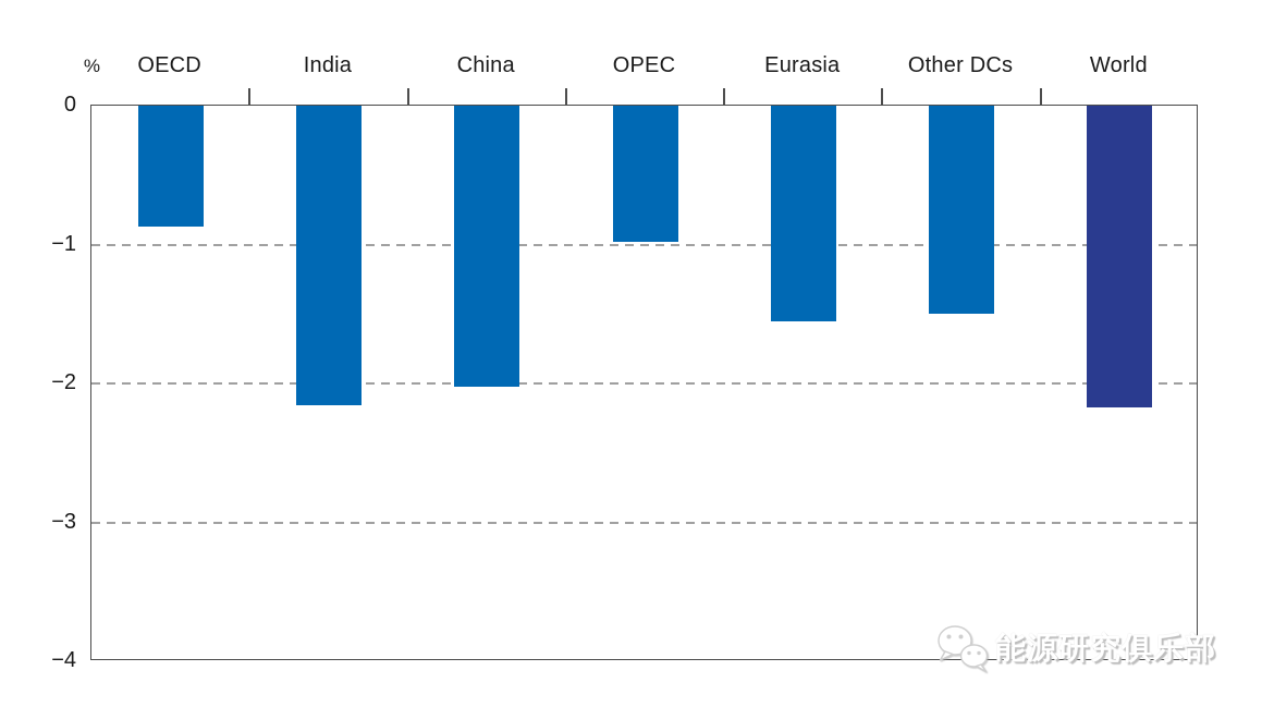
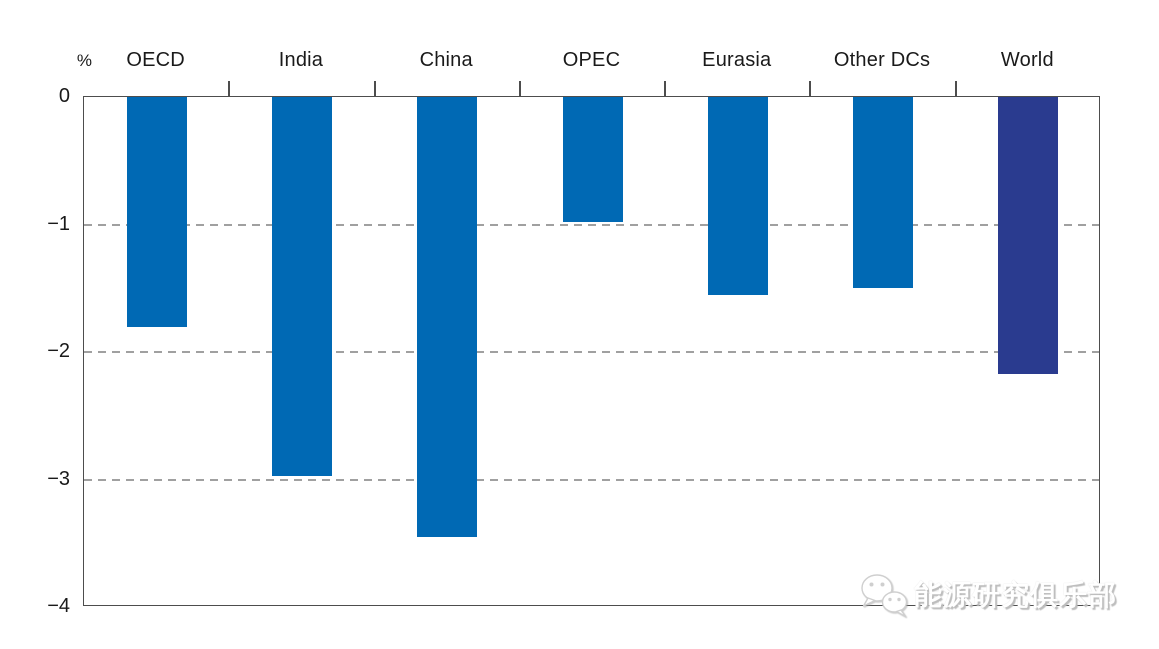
OECD: -0.87 -> -1.80
India: -2.16 -> -2.97
China: -2.02 -> -3.45
